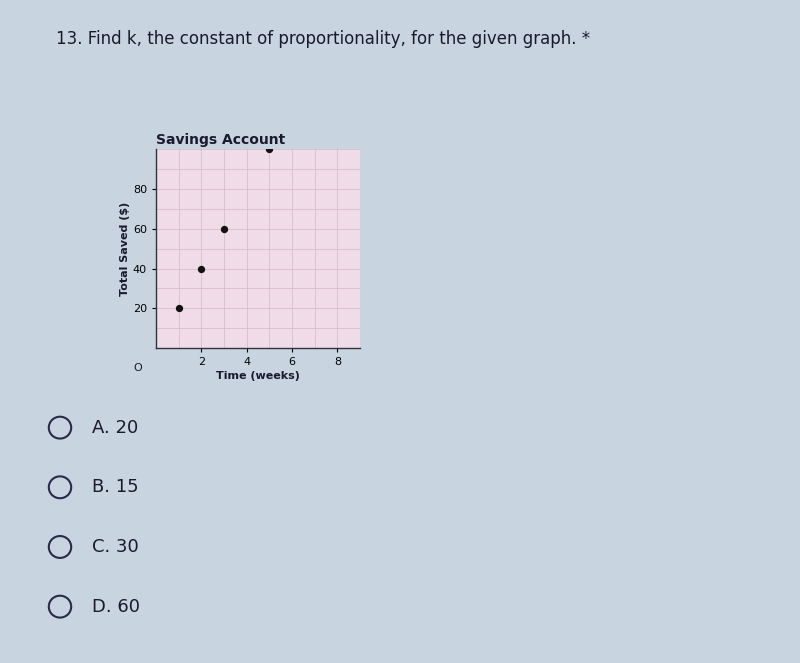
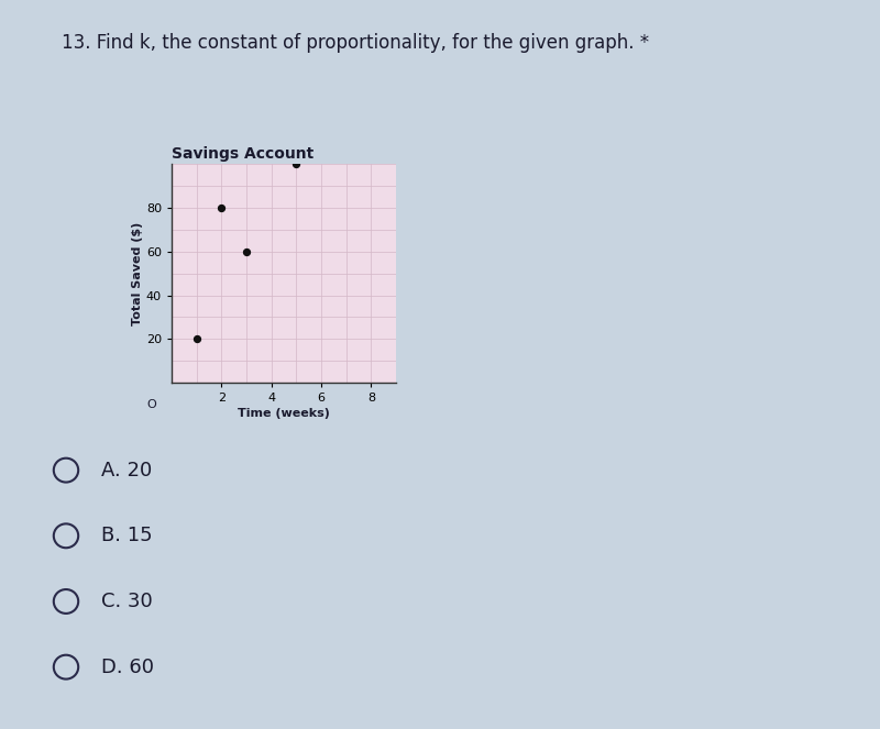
2: 40 -> 80
